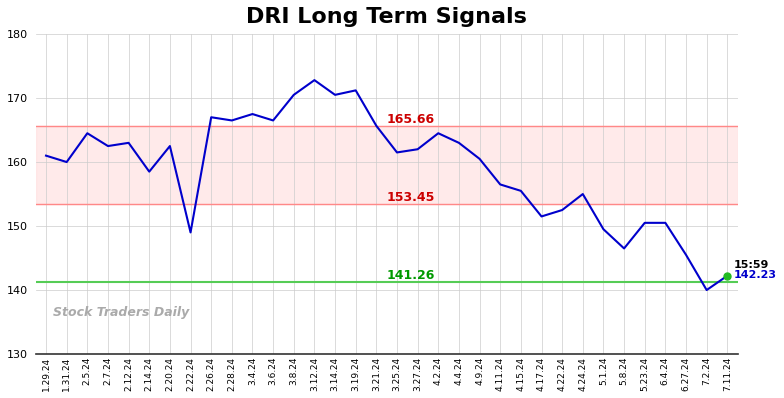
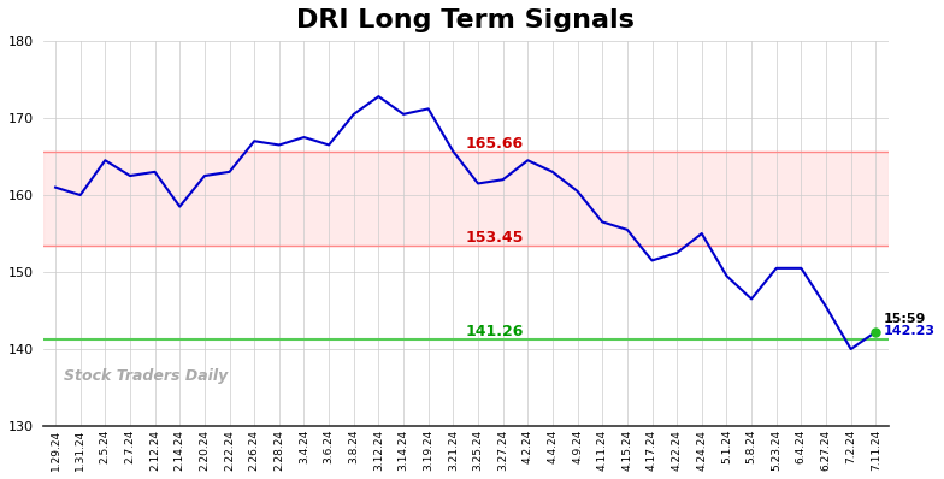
2.22.24: 149.0 -> 163.0
